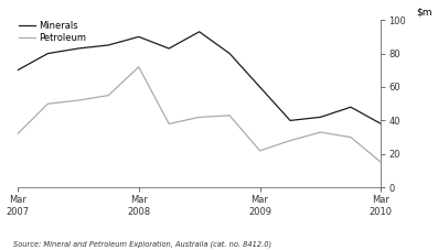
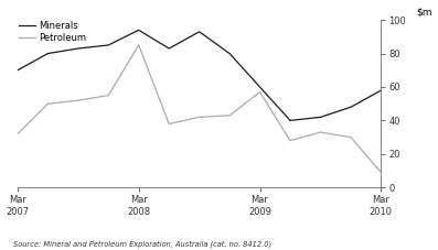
Minerals/Mar 2008: 90 -> 94
Petroleum/Mar 2008: 72 -> 85
Petroleum/Mar 2009: 22 -> 57
Minerals/Mar 2010: 38 -> 58
Petroleum/Mar 2010: 15 -> 9
